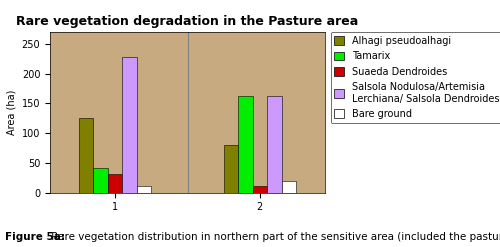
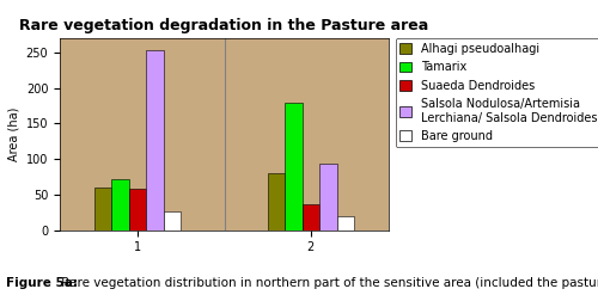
Alhagi pseudoalhagi/1: 125 -> 60
Tamarix/1: 42 -> 72
Suaeda Dendroides/1: 32 -> 58
Salsola Nodulosa/Artemisia Lerchiana/ Salsola Dendroides/1: 228 -> 254
Bare ground/1: 12 -> 26
Tamarix/2: 162 -> 180
Suaeda Dendroides/2: 12 -> 36
Salsola Nodulosa/Artemisia Lerchiana/ Salsola Dendroides/2: 163 -> 94
